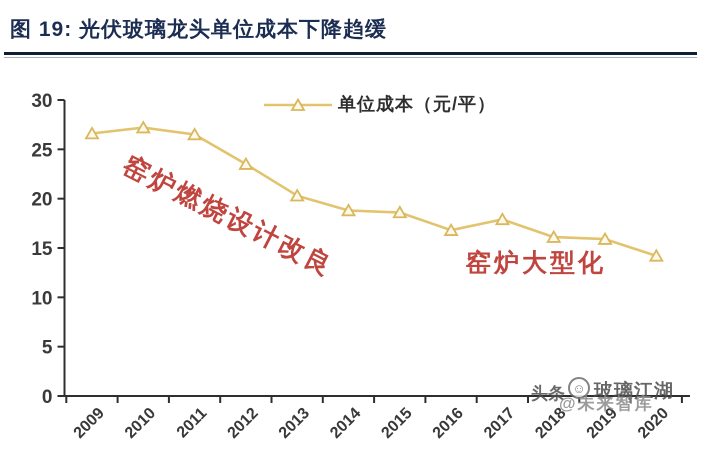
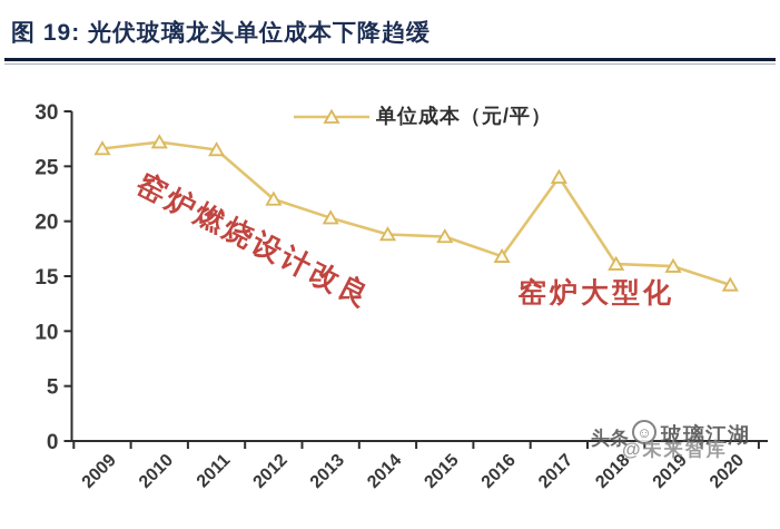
2012: 24 -> 22
2017: 18 -> 24
